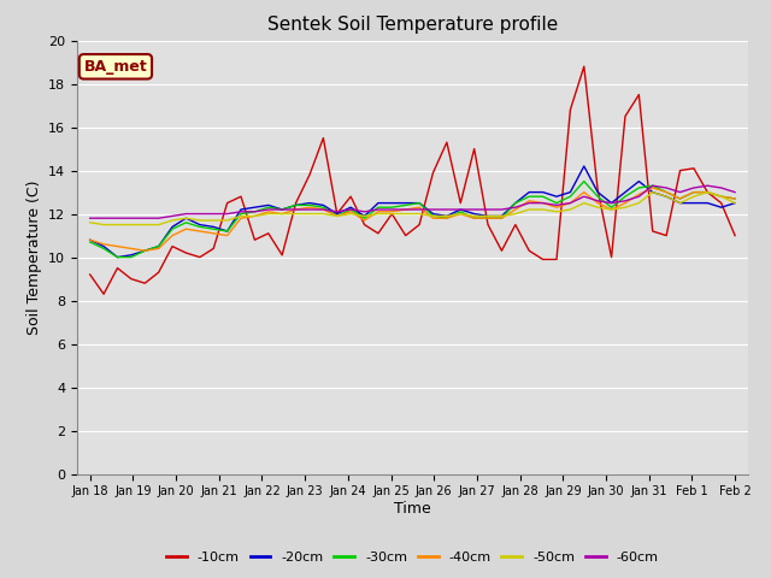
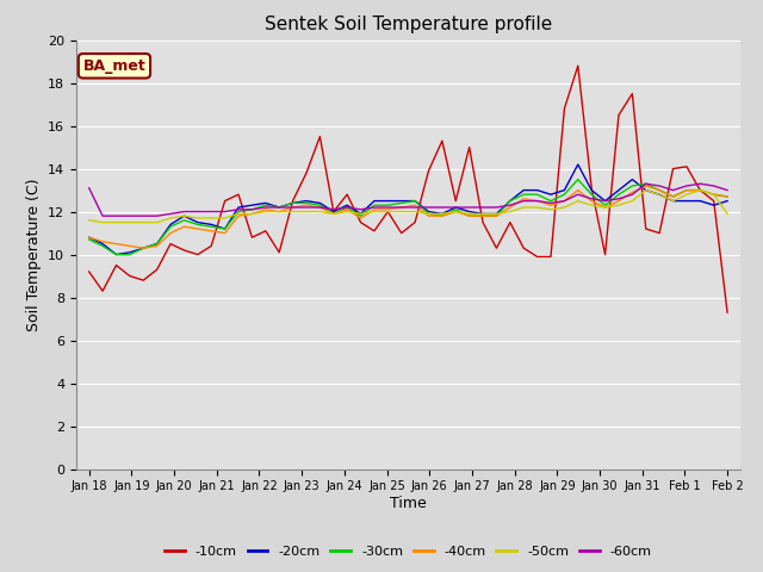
-60cm/Jan 18: 11.8 -> 13.1
-10cm/Feb 2: 11.0 -> 7.3
-50cm/Feb 2: 12.5 -> 11.9
